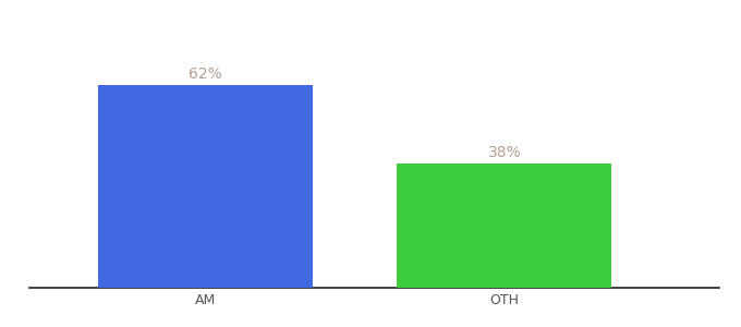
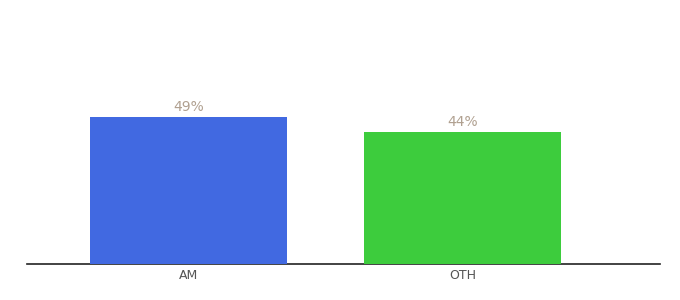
AM: 62% -> 49%
OTH: 38% -> 44%
